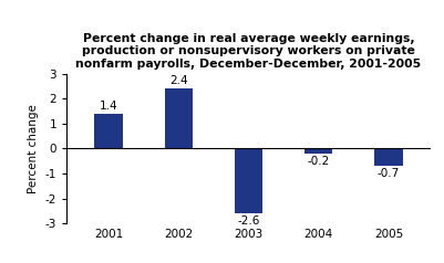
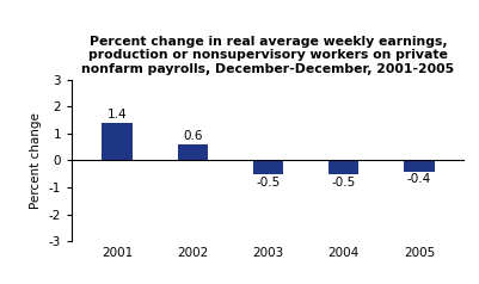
2002: 2.4 -> 0.6
2003: -2.6 -> -0.5
2004: -0.2 -> -0.5
2005: -0.7 -> -0.4
